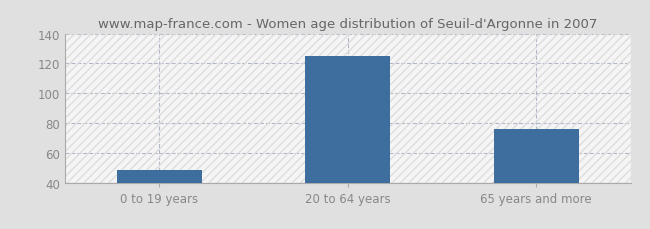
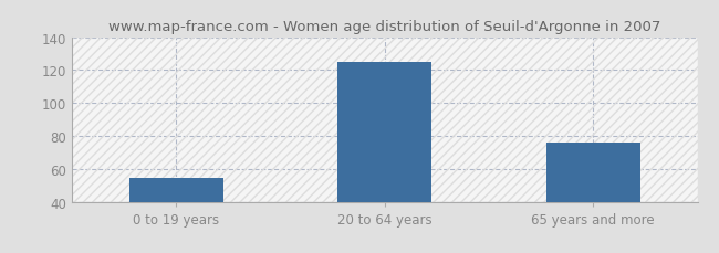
0 to 19 years: 49 -> 55
